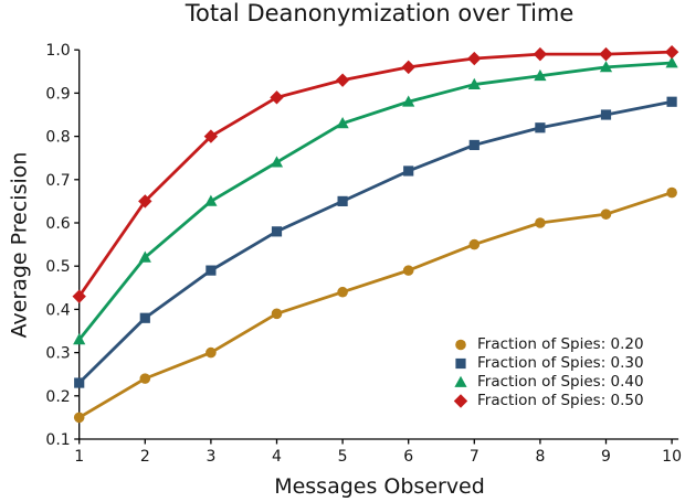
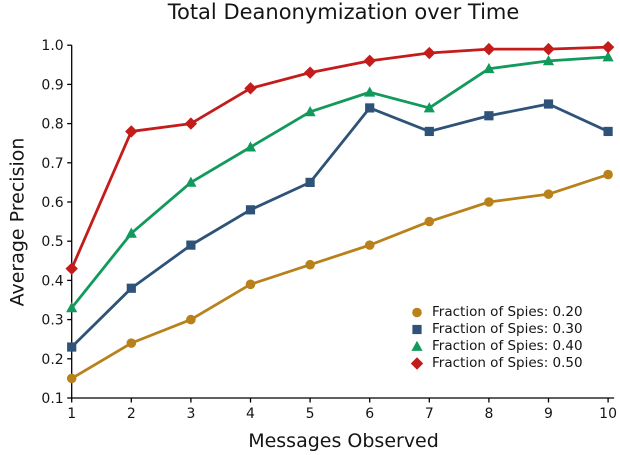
Fraction of Spies: 0.50/2: 0.65 -> 0.78
Fraction of Spies: 0.30/6: 0.72 -> 0.84
Fraction of Spies: 0.40/7: 0.92 -> 0.84
Fraction of Spies: 0.30/10: 0.88 -> 0.78
